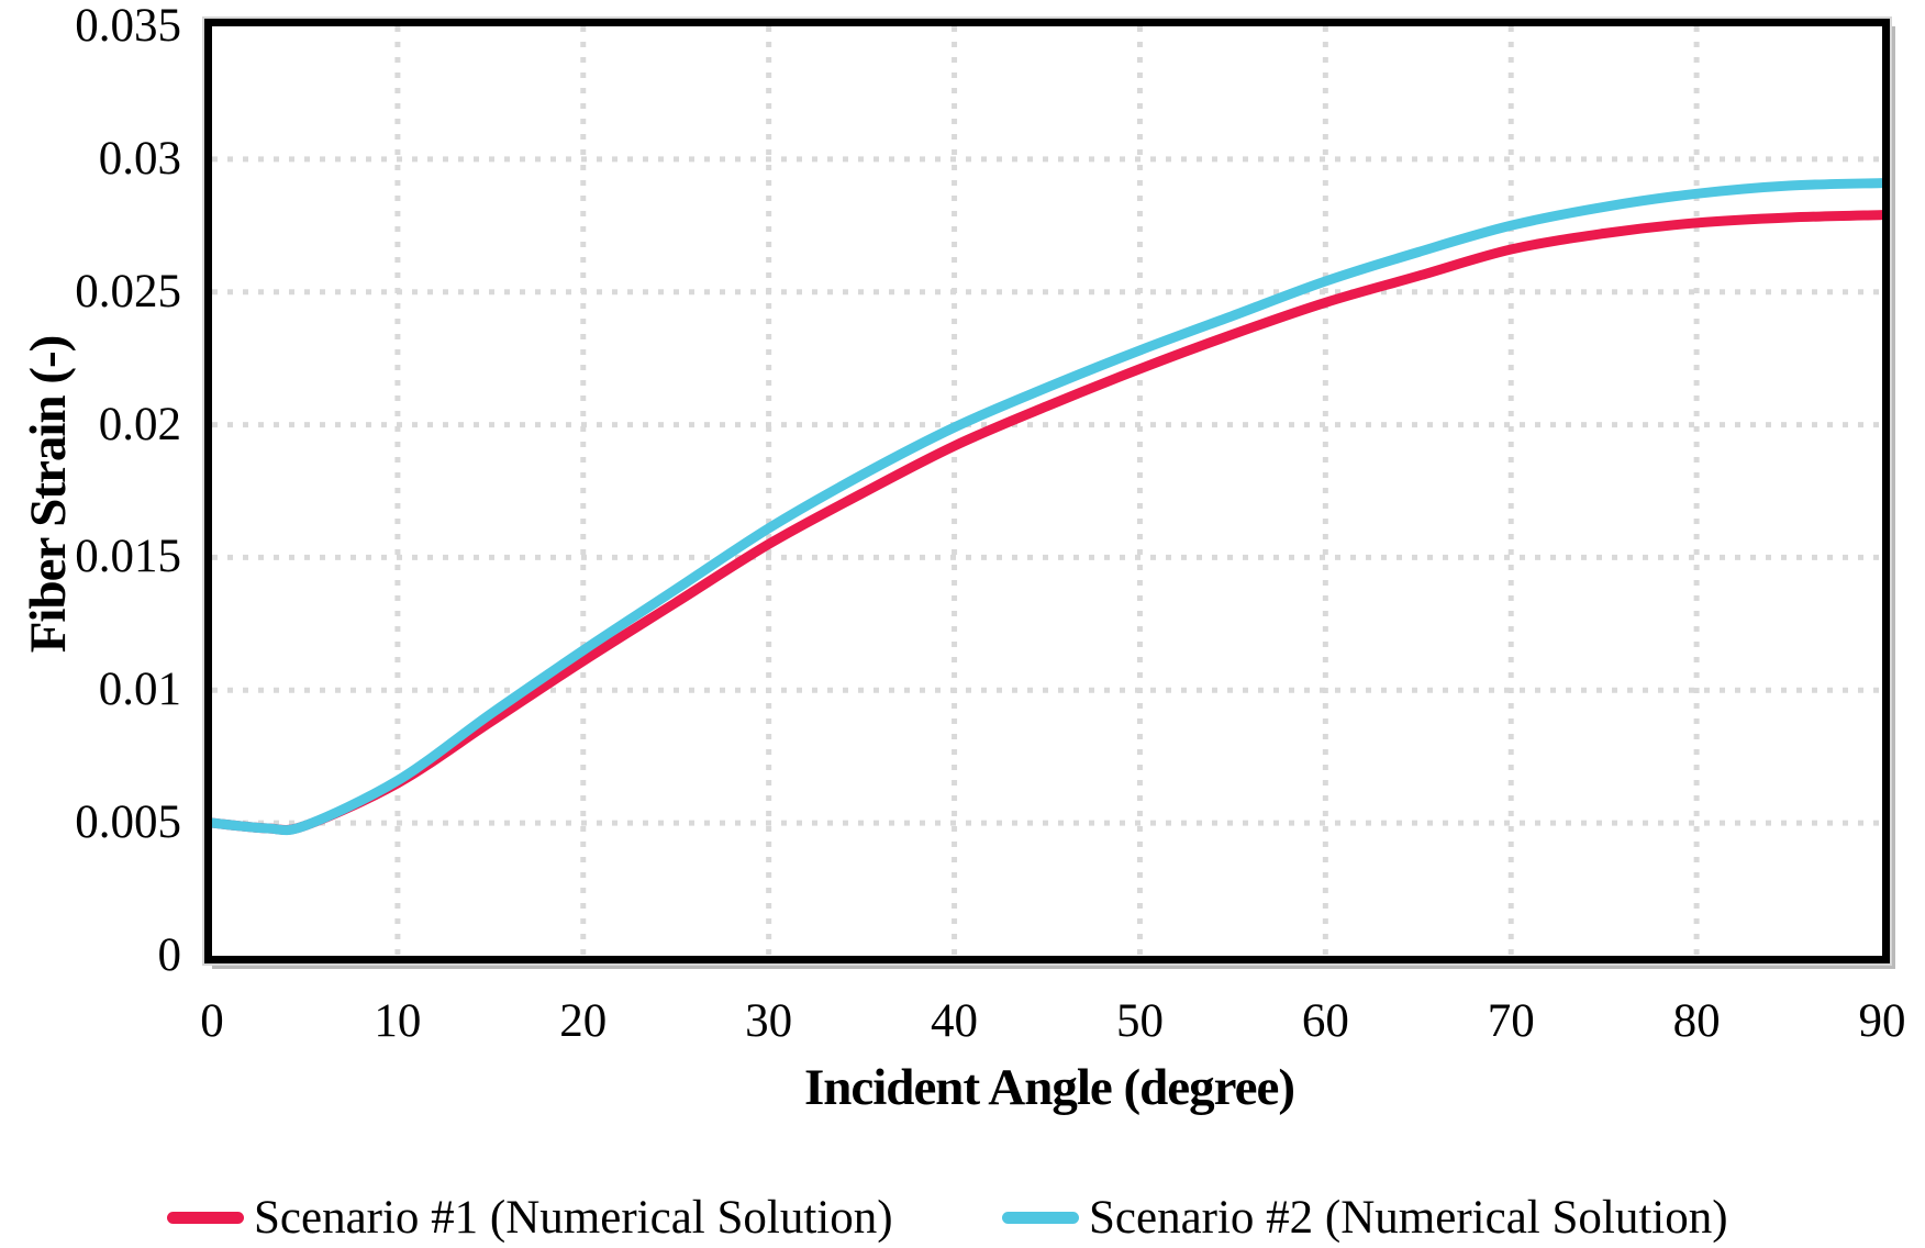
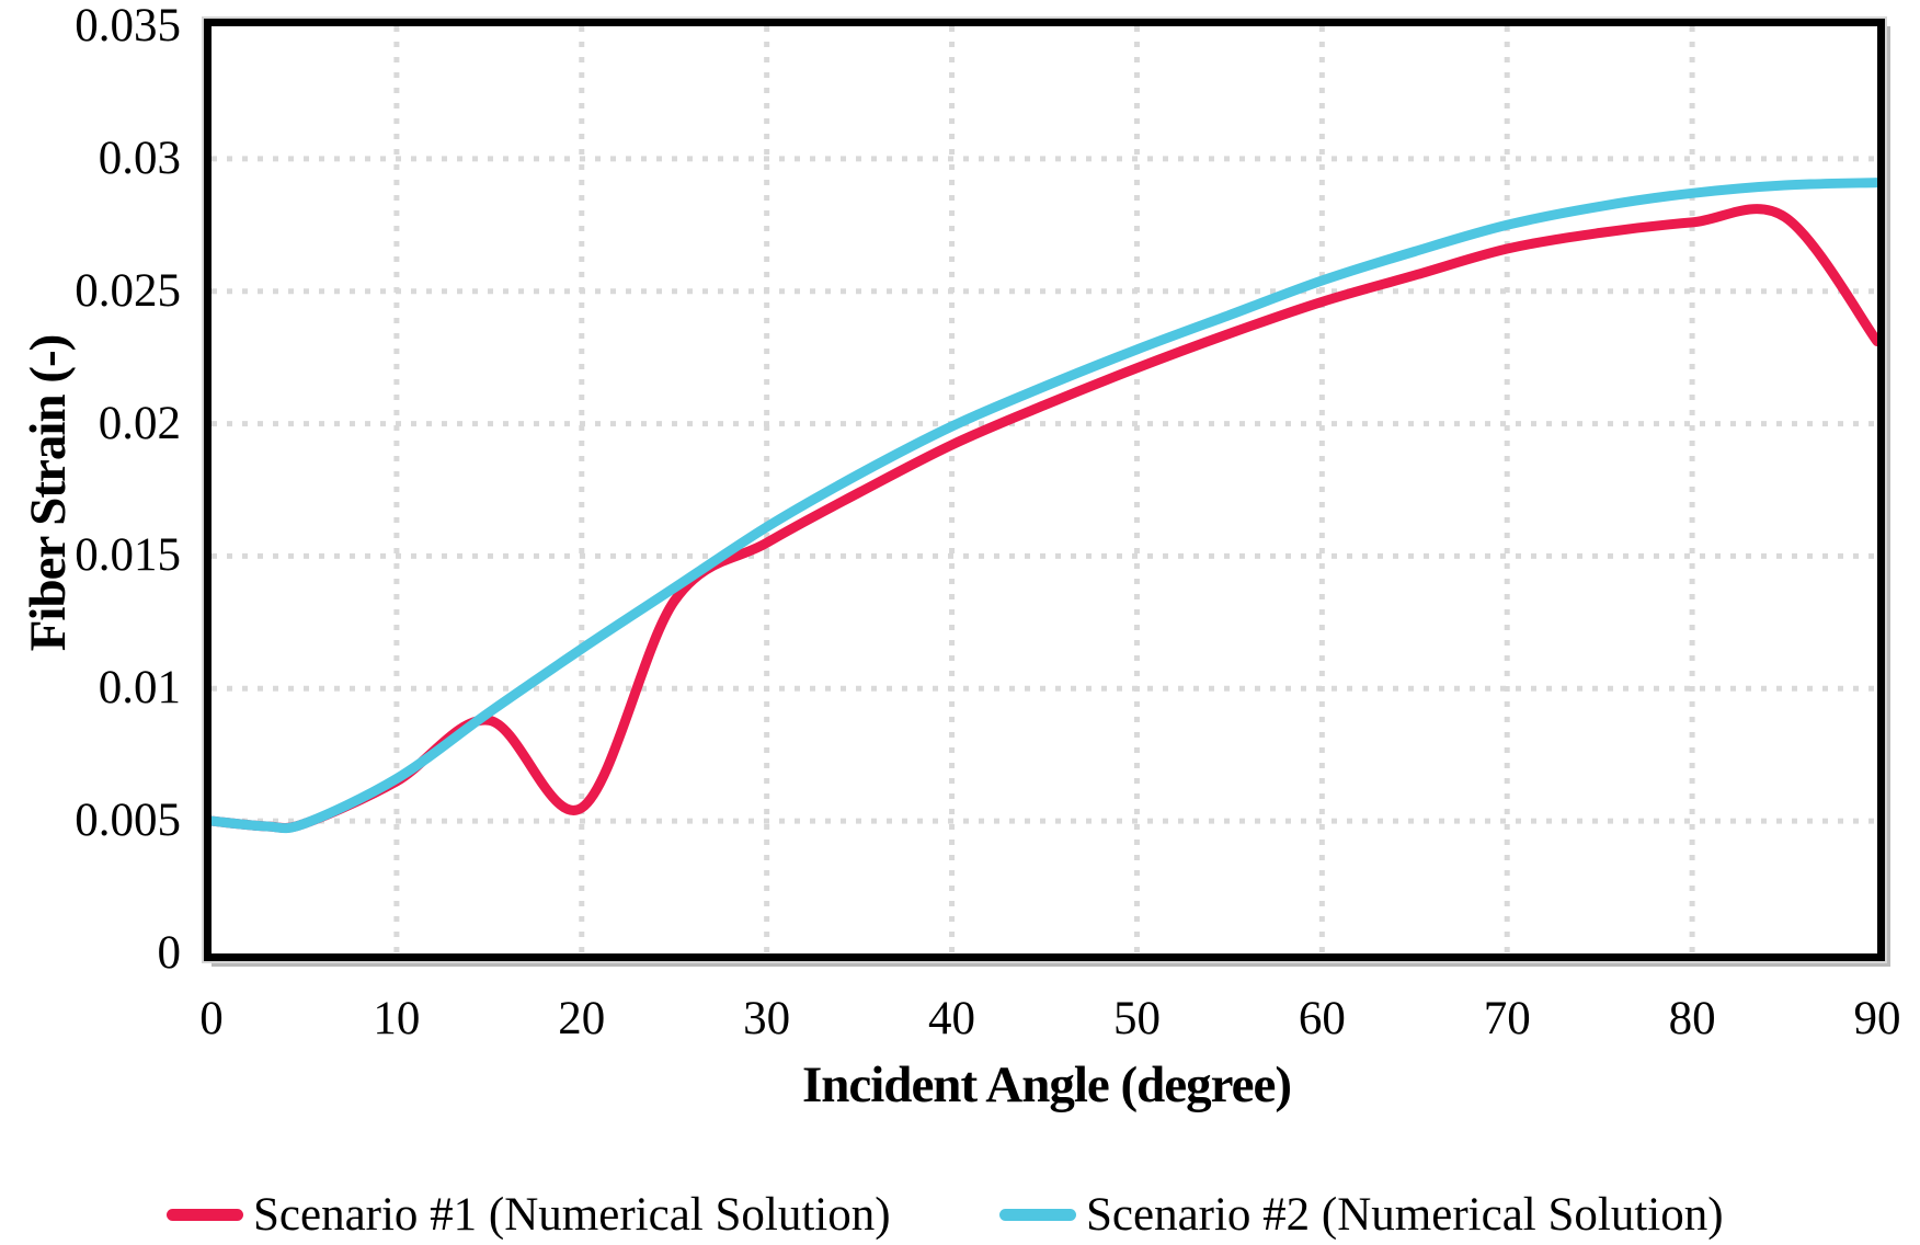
Scenario #1 (Numerical Solution)/20: 0.0111 -> 0.0055
Scenario #1 (Numerical Solution)/90: 0.0279 -> 0.0231
